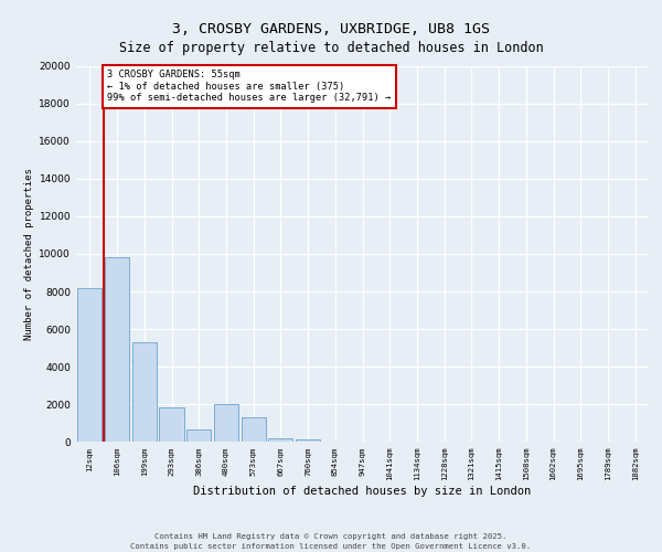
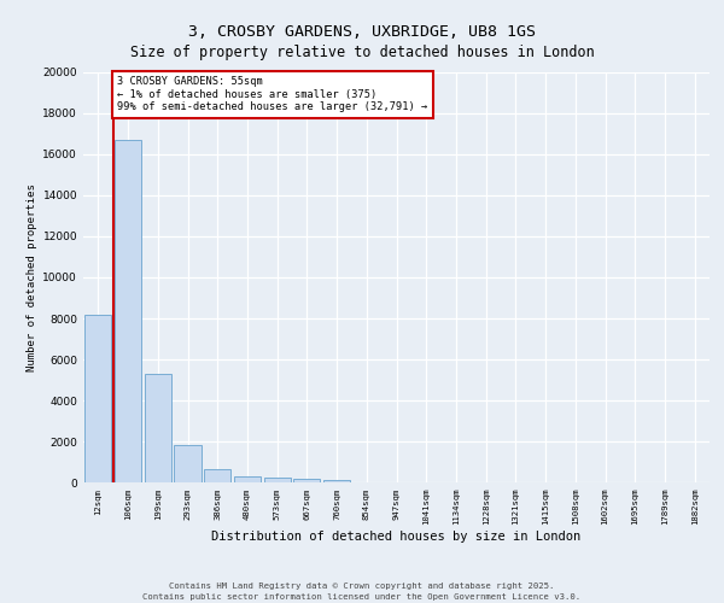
106sqm: 9800 -> 16700
480sqm: 2000 -> 300
573sqm: 1300 -> 200
